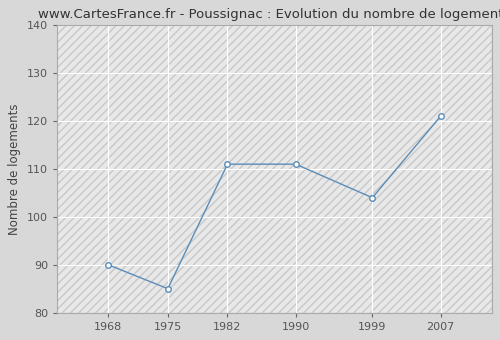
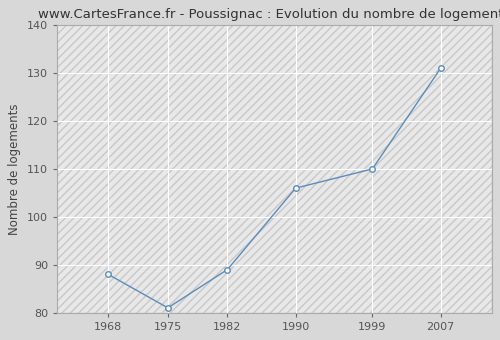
1968: 90 -> 88
1975: 85 -> 81
1982: 111 -> 89
1990: 111 -> 106
1999: 104 -> 110
2007: 121 -> 131
